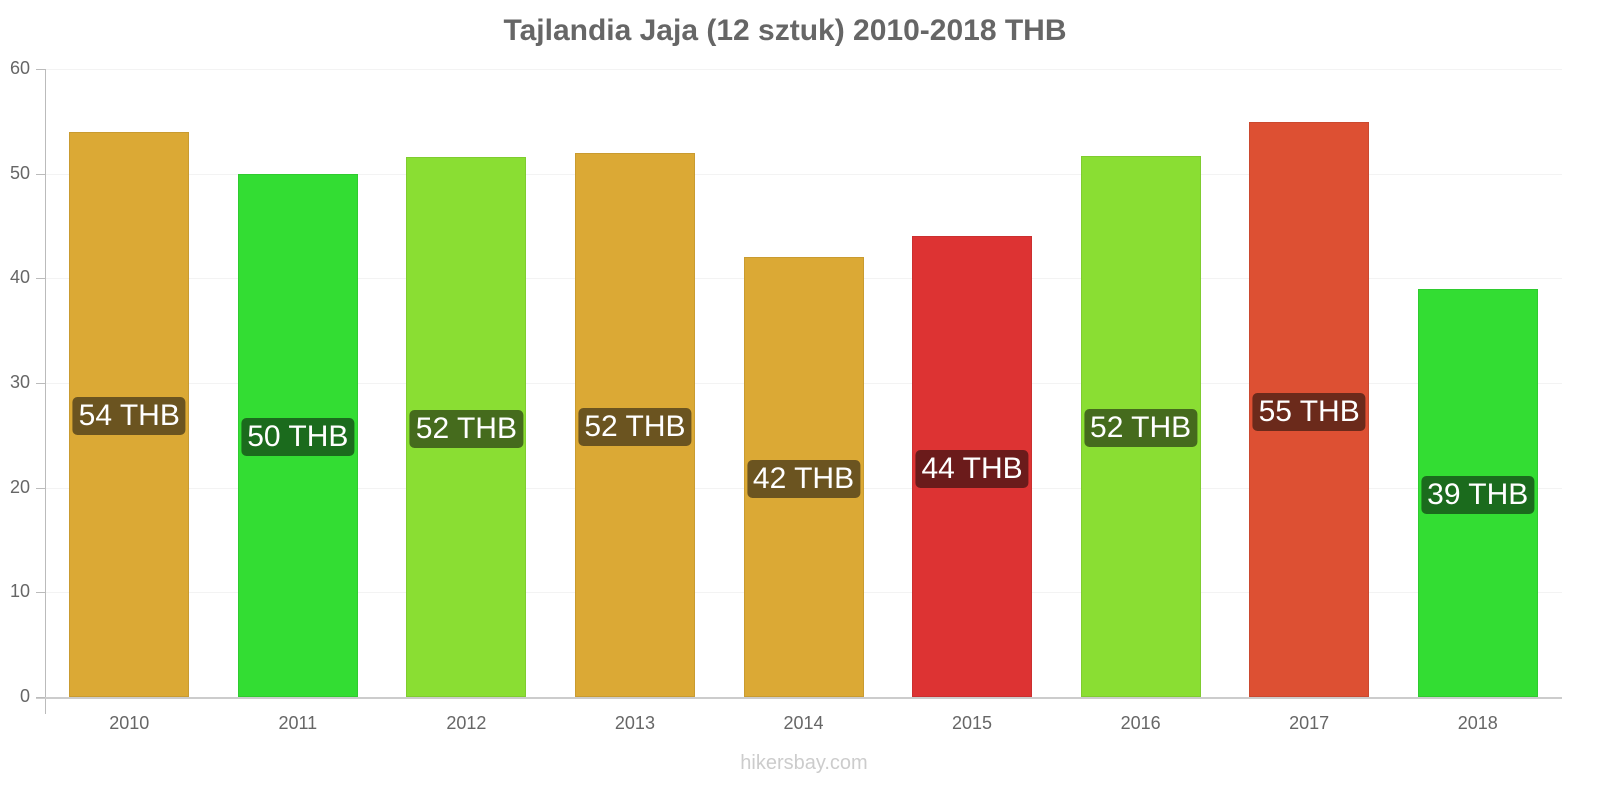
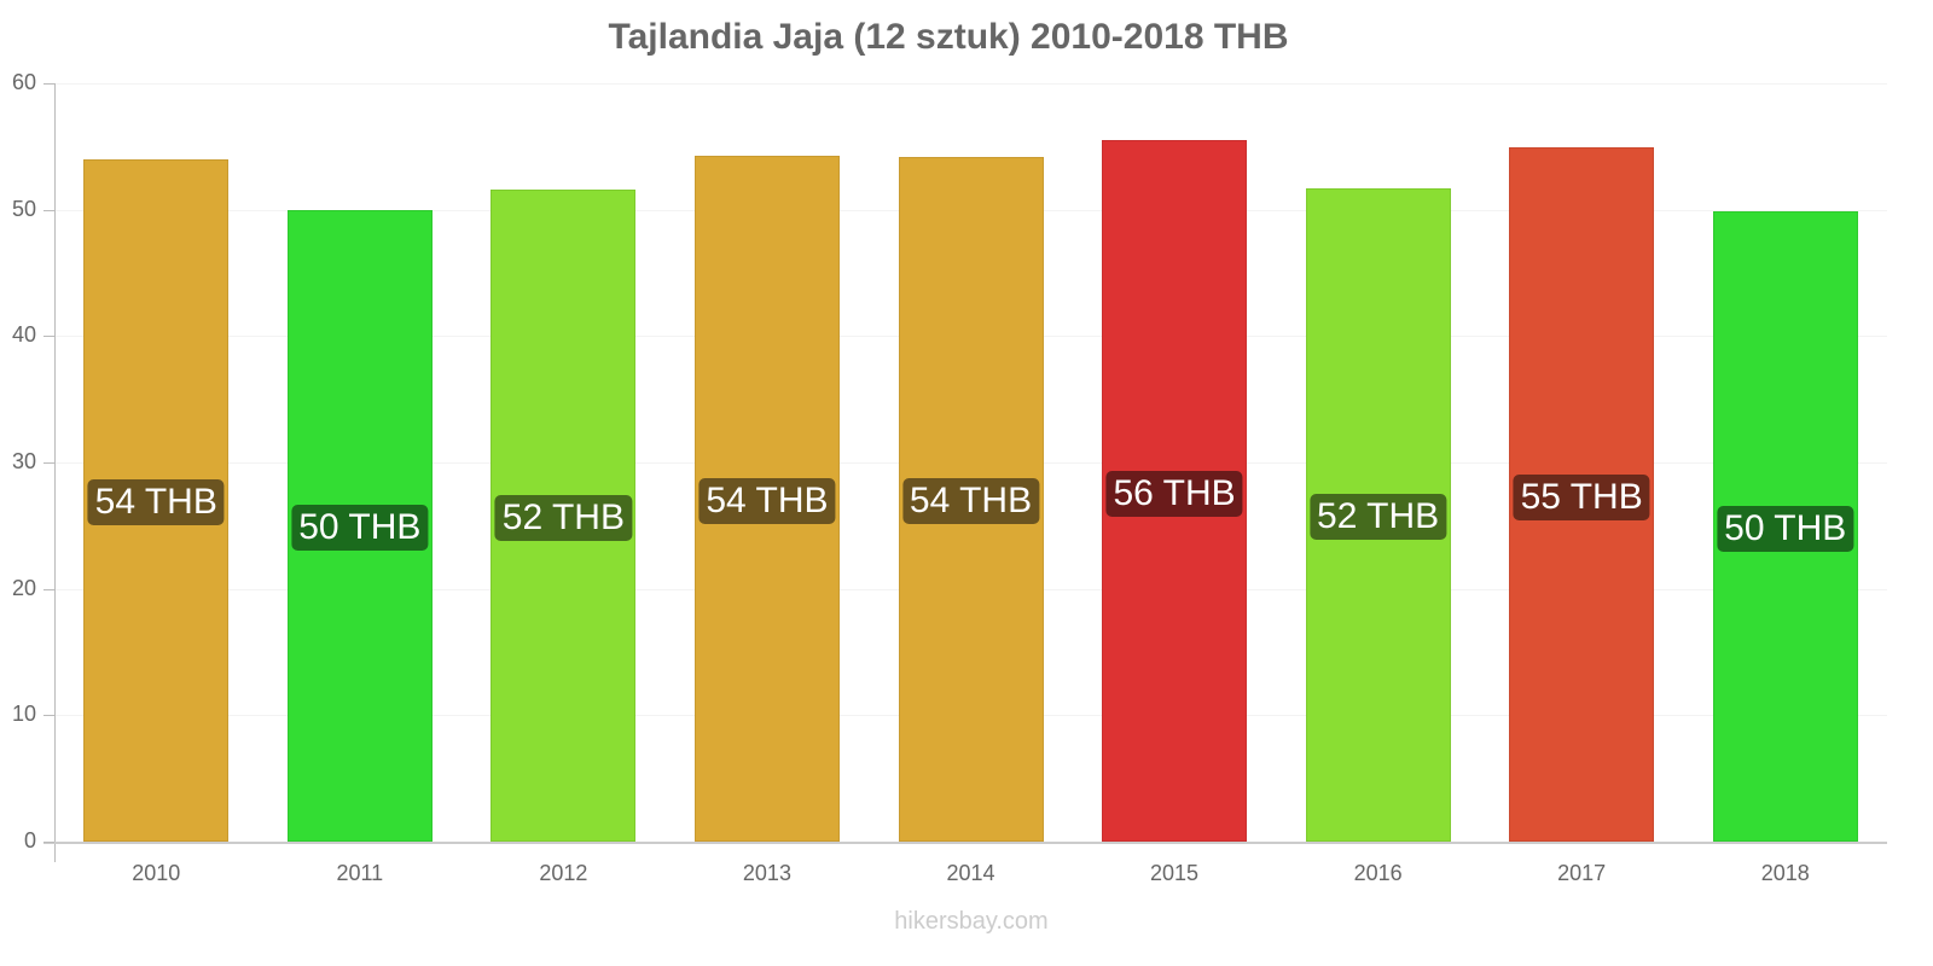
2013: 52 -> 54
2014: 42 -> 54
2015: 44 -> 56
2018: 39 -> 50
